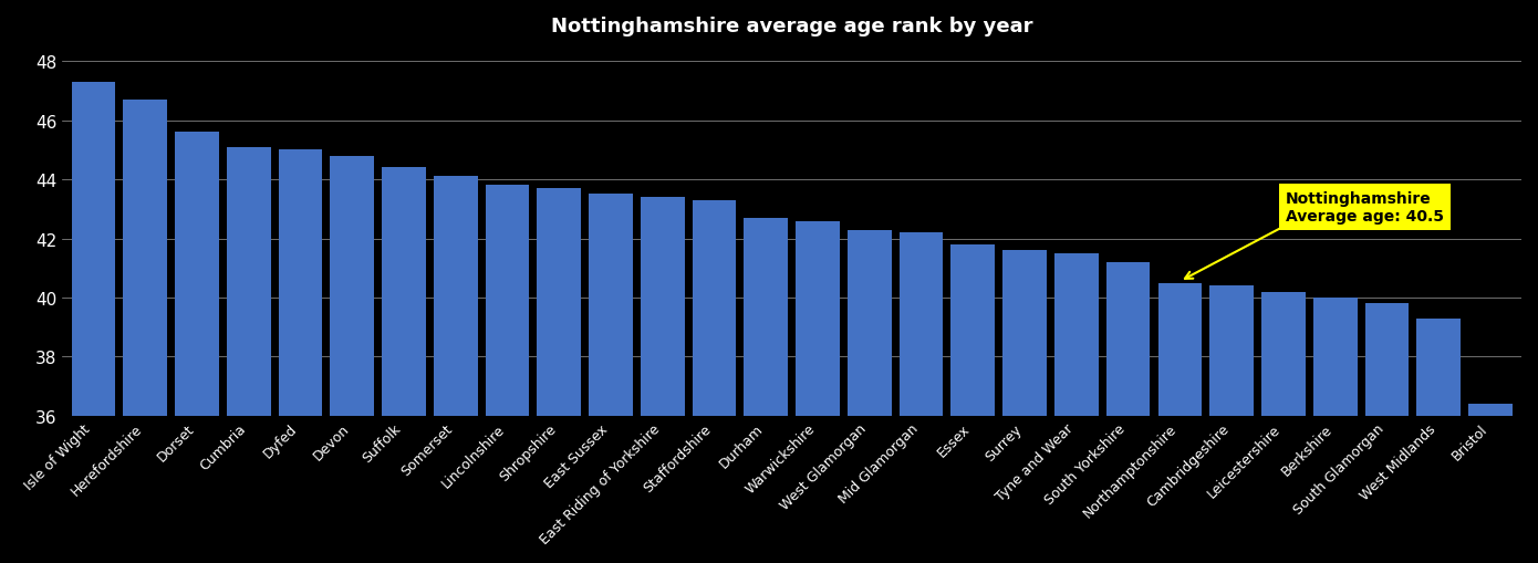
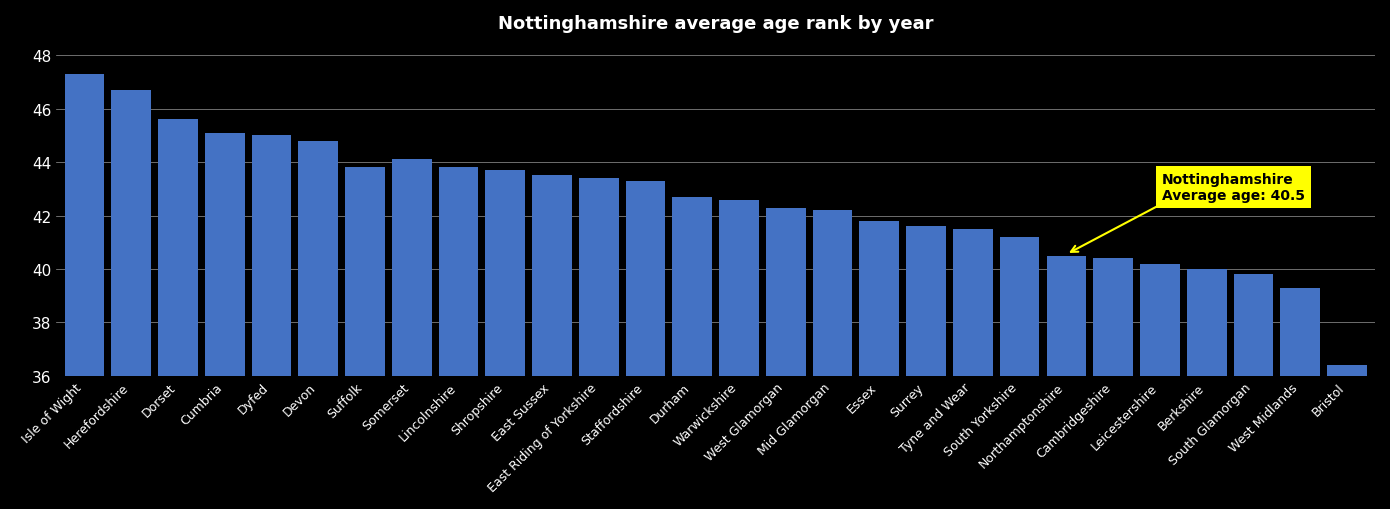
Suffolk: 44.4 -> 43.8
